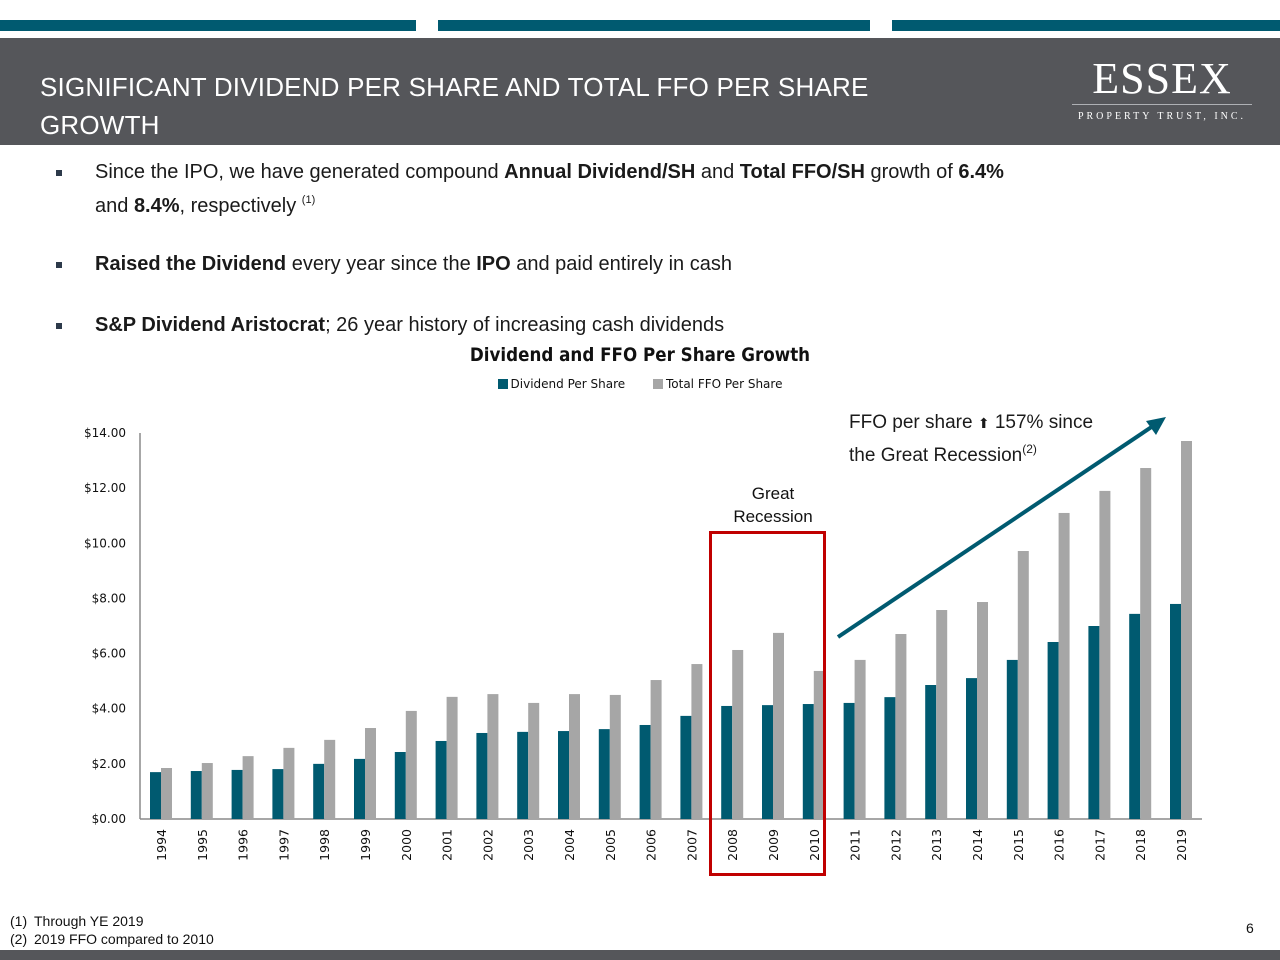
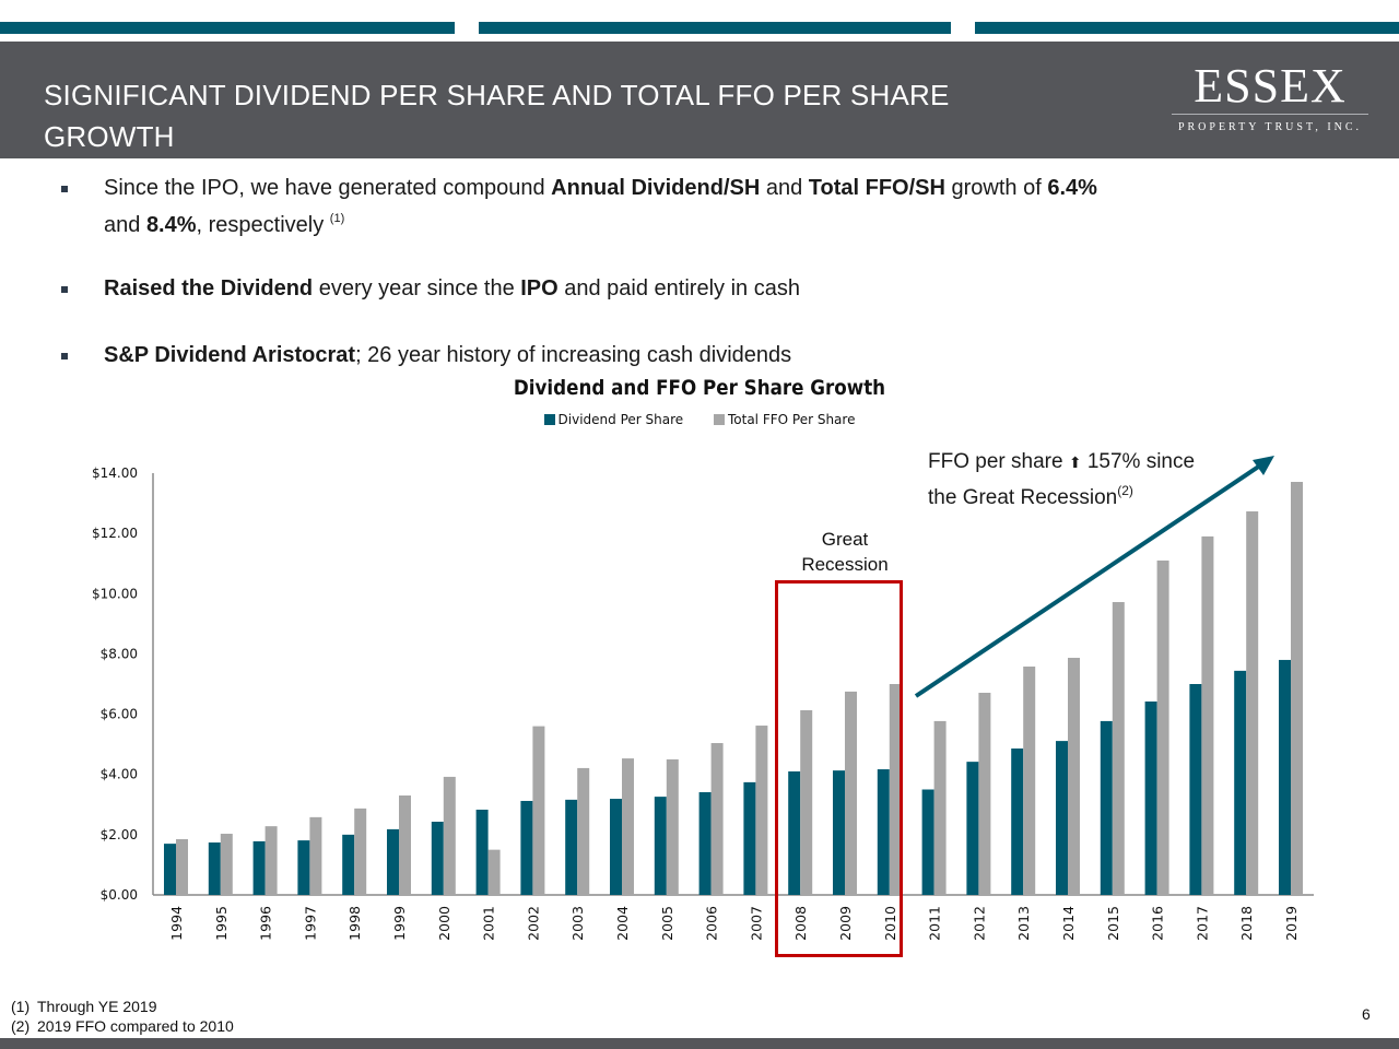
Total FFO Per Share/2001: $4.4 -> $1.5
Total FFO Per Share/2002: $4.5 -> $5.6
Total FFO Per Share/2010: $5.4 -> $7.0
Dividend Per Share/2011: $4.2 -> $3.5
